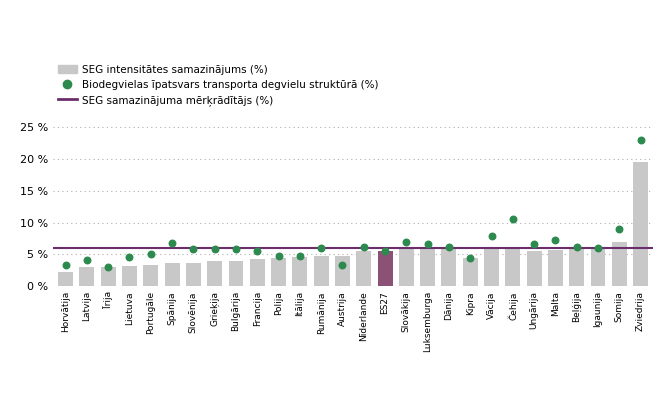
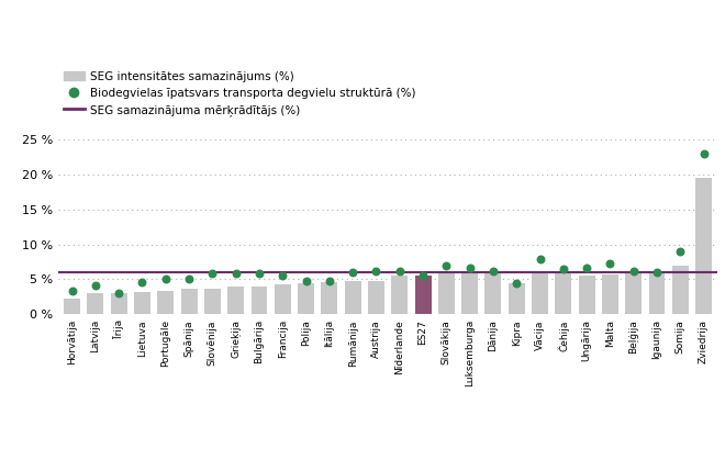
Biodegvielas īpatsvars transporta degvielu struktūrā (%)/Spānija: 6.8 % -> 5.1 %
Biodegvielas īpatsvars transporta degvielu struktūrā (%)/Austrija: 3.4 % -> 6.1 %
Biodegvielas īpatsvars transporta degvielu struktūrā (%)/Čehija: 10.6 % -> 6.5 %
